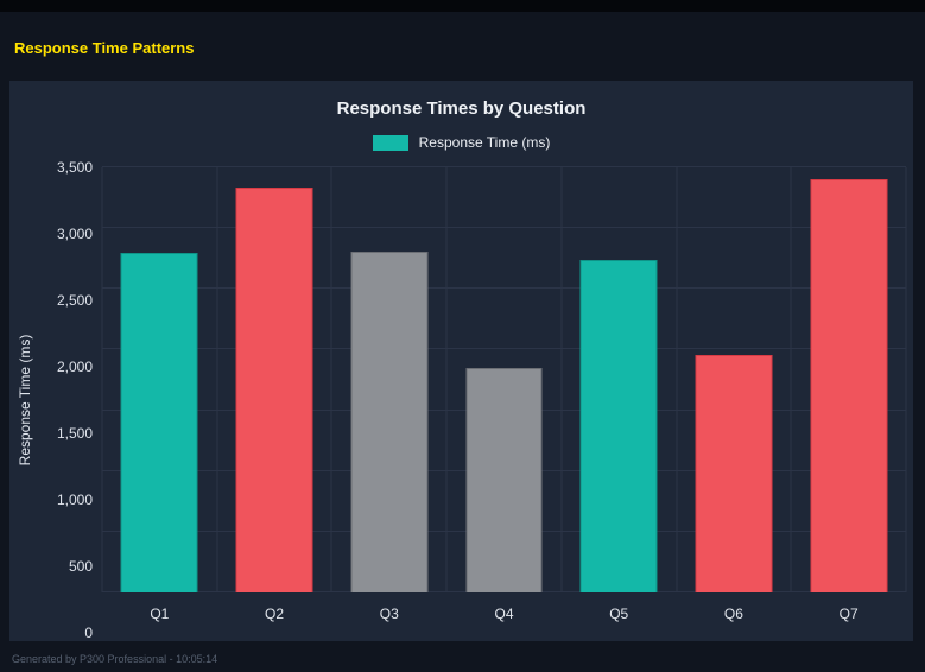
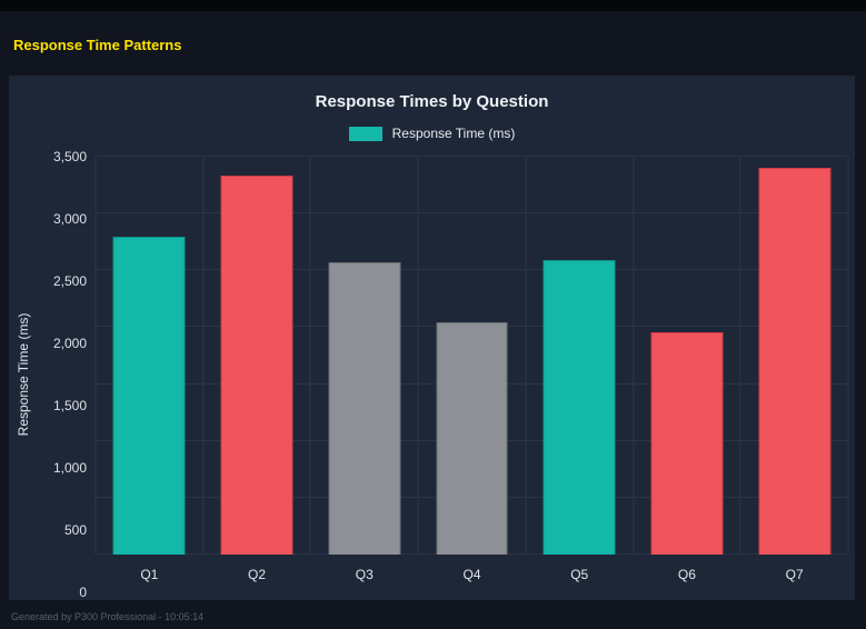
Q3: 2810 -> 2570
Q4: 1850 -> 2040
Q5: 2740 -> 2590
